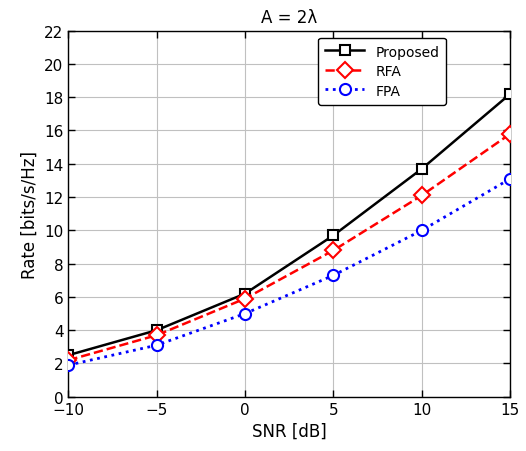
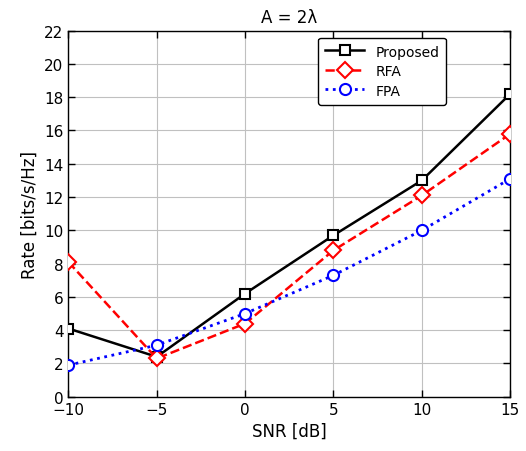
Proposed/−10: 2.5 -> 4.1
RFA/−10: 2.2 -> 8.1
Proposed/−5: 4.0 -> 2.4
RFA/−5: 3.7 -> 2.3
RFA/0: 5.9 -> 4.4
Proposed/10: 13.7 -> 13.0
